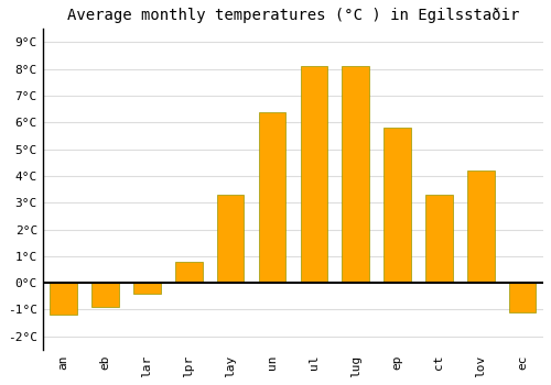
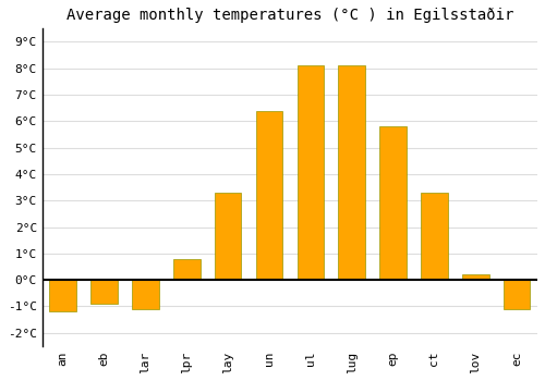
lar: -0.4°C -> -1.1°C
lov: 4.2°C -> 0.2°C
